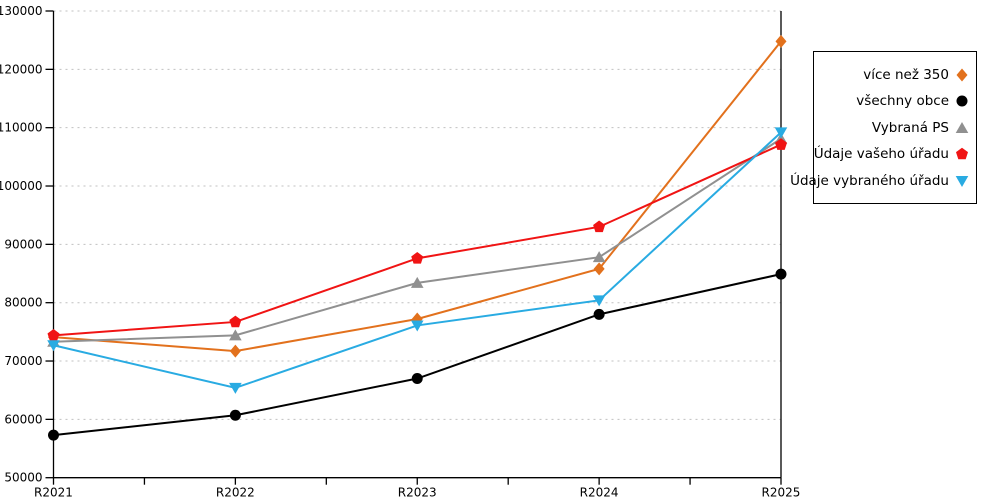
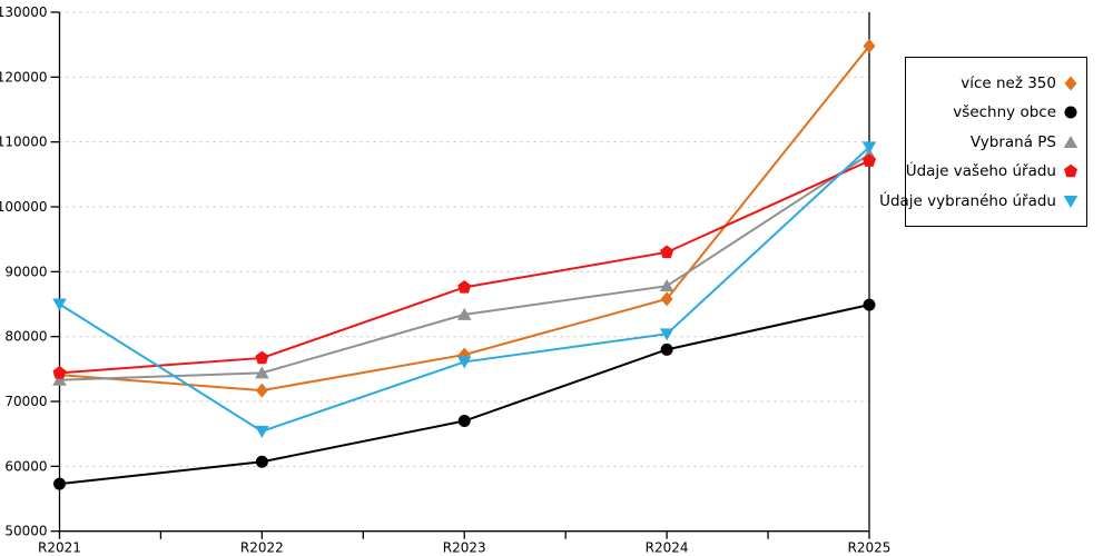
Údaje vybraného úřadu/R2021: 73000 -> 85000
